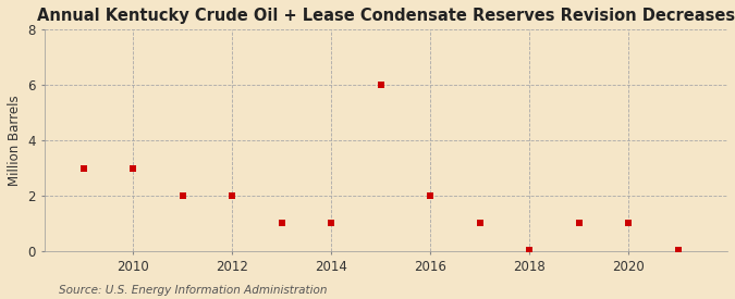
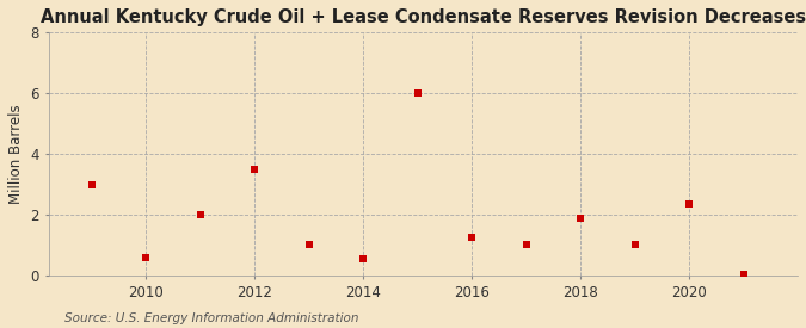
2010: 3.00 -> 0.60
2012: 2.00 -> 3.50
2014: 1.00 -> 0.55
2016: 2.00 -> 1.25
2018: 0.02 -> 1.90
2020: 1.00 -> 2.35
